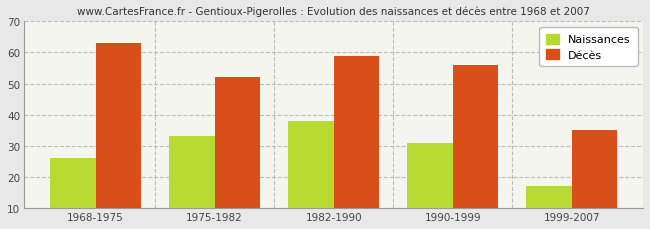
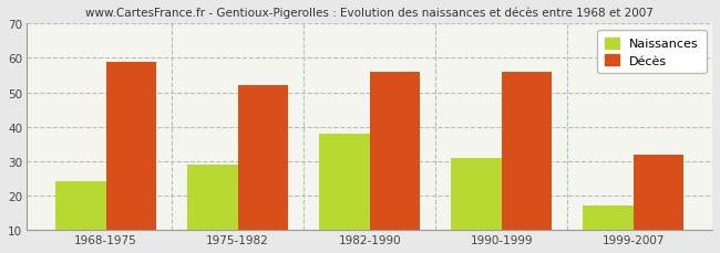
Naissances/1968-1975: 26 -> 24
Décès/1968-1975: 63 -> 59
Naissances/1975-1982: 33 -> 29
Décès/1982-1990: 59 -> 56
Décès/1999-2007: 35 -> 32
